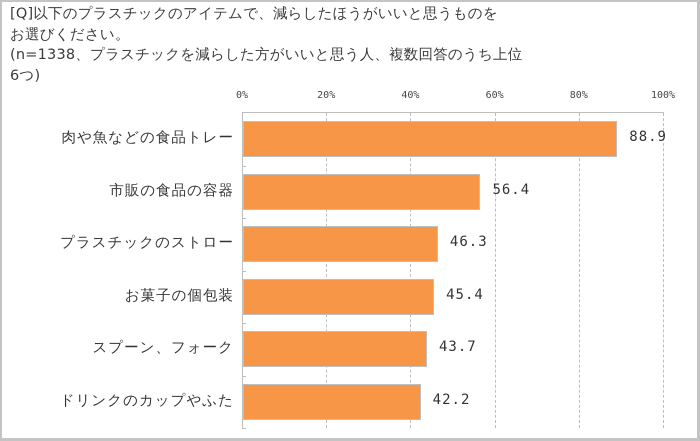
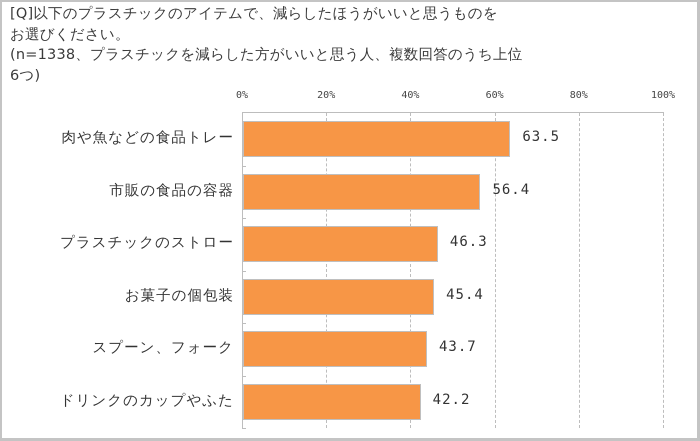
肉や魚などの食品トレー: 88.9 -> 63.5
